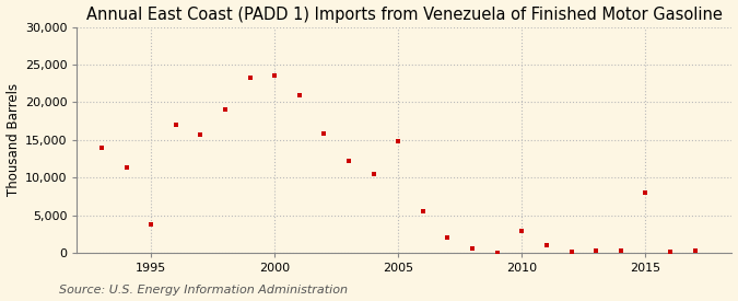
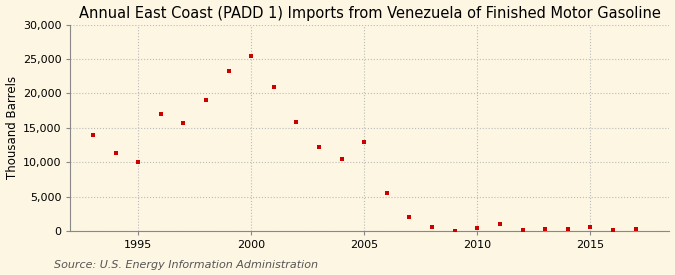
1995: 3,800 -> 10,000
2000: 23,600 -> 25,500
2005: 14,800 -> 13,000
2010: 3,000 -> 400
2015: 8,000 -> 600
